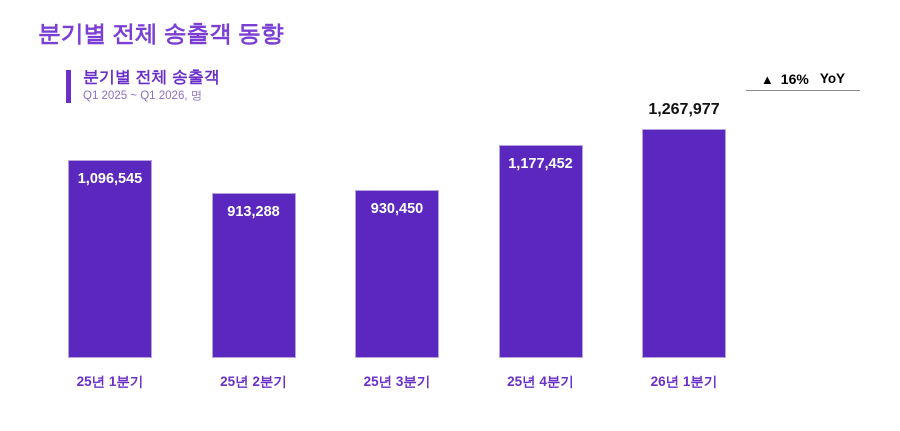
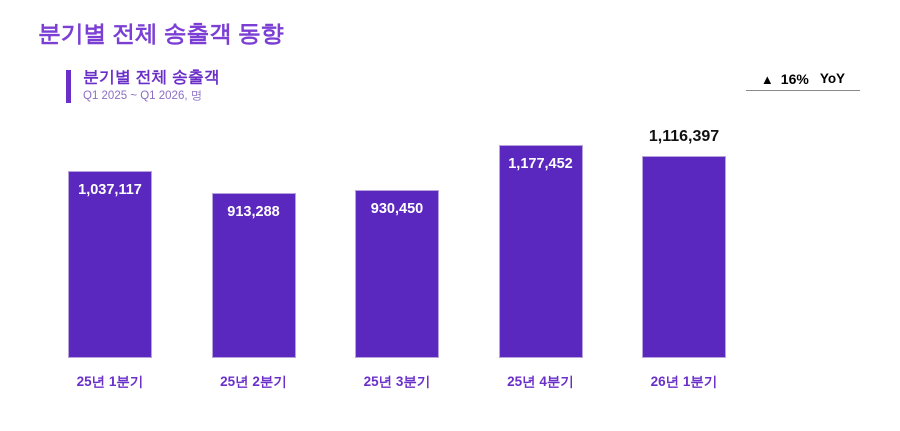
25년 1분기: 1,096,545 -> 1,037,117
26년 1분기: 1,267,977 -> 1,116,397
